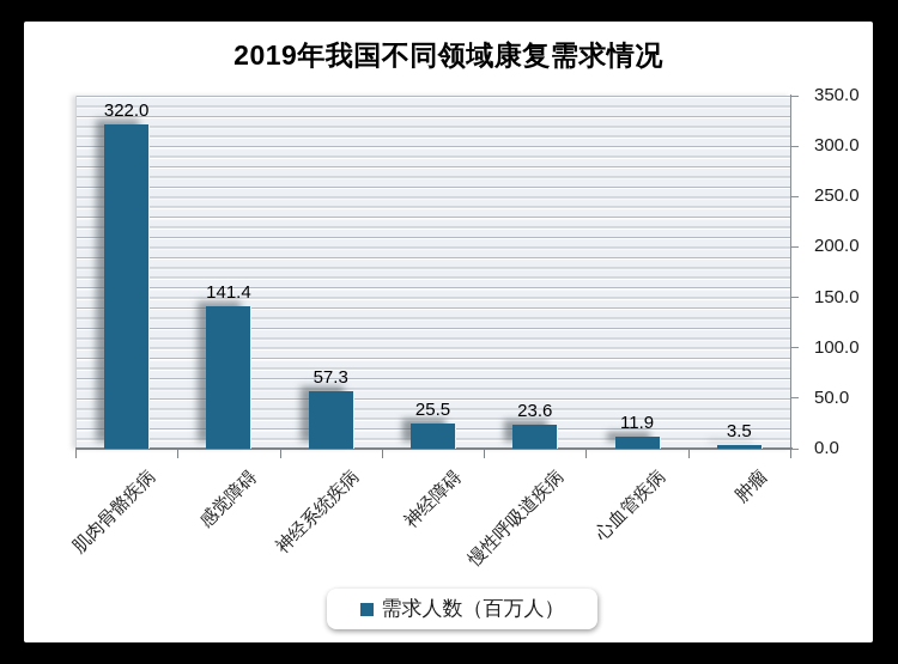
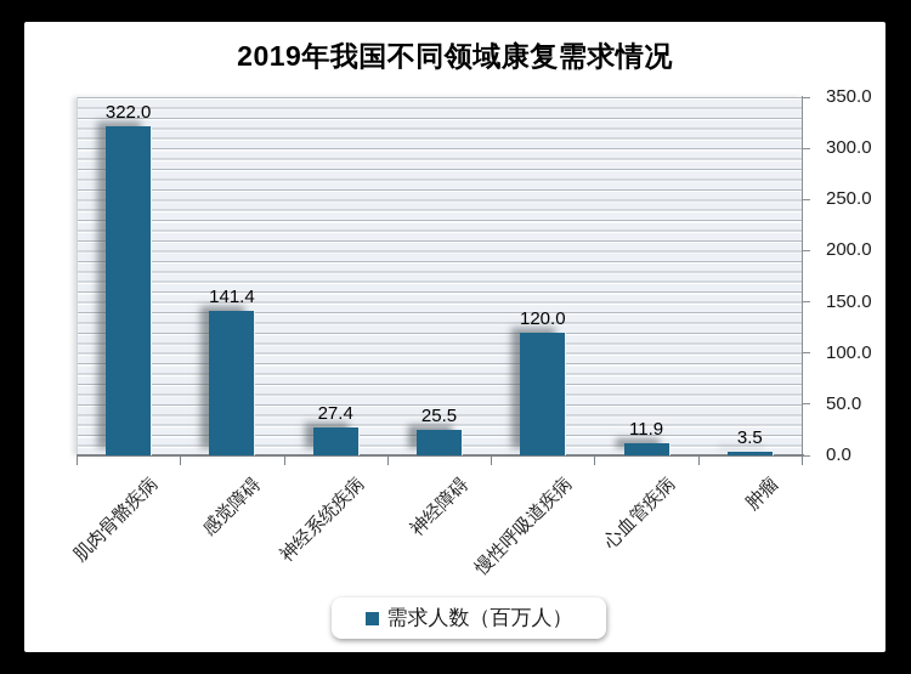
神经系统疾病: 57.3 -> 27.4
慢性呼吸道疾病: 23.6 -> 120.0
